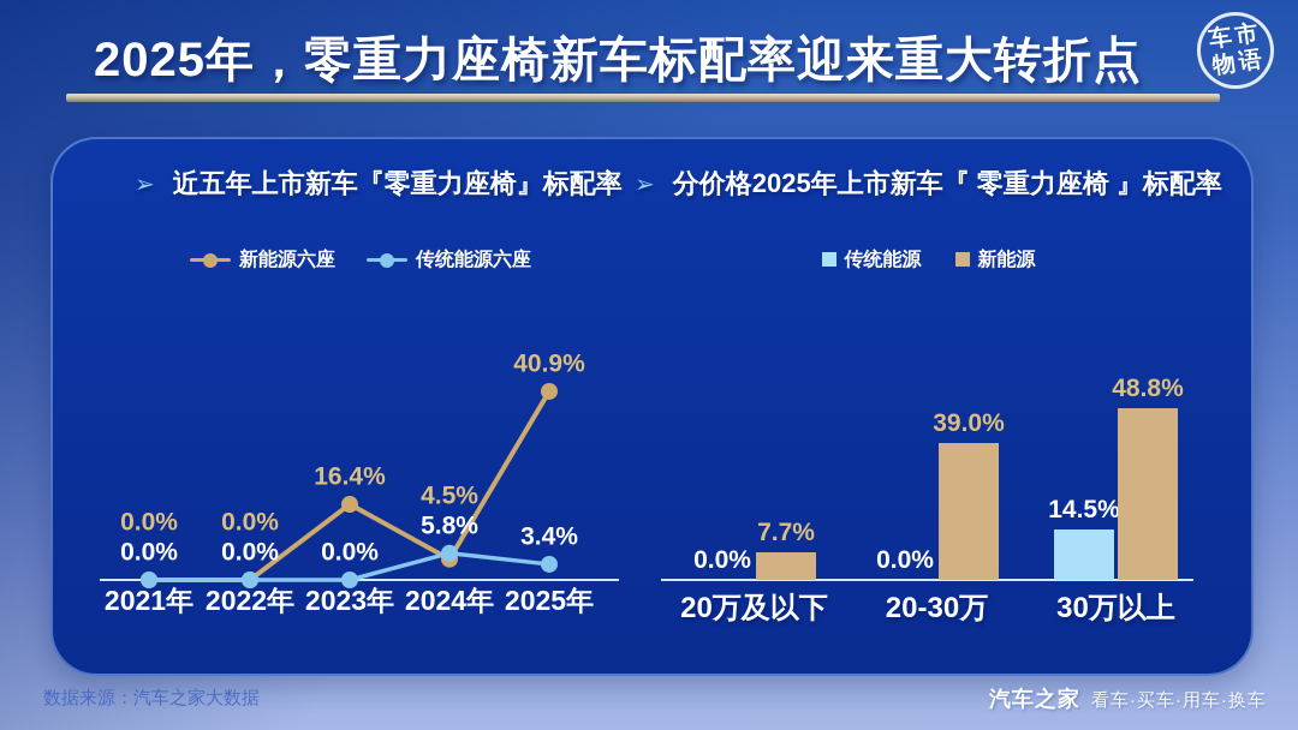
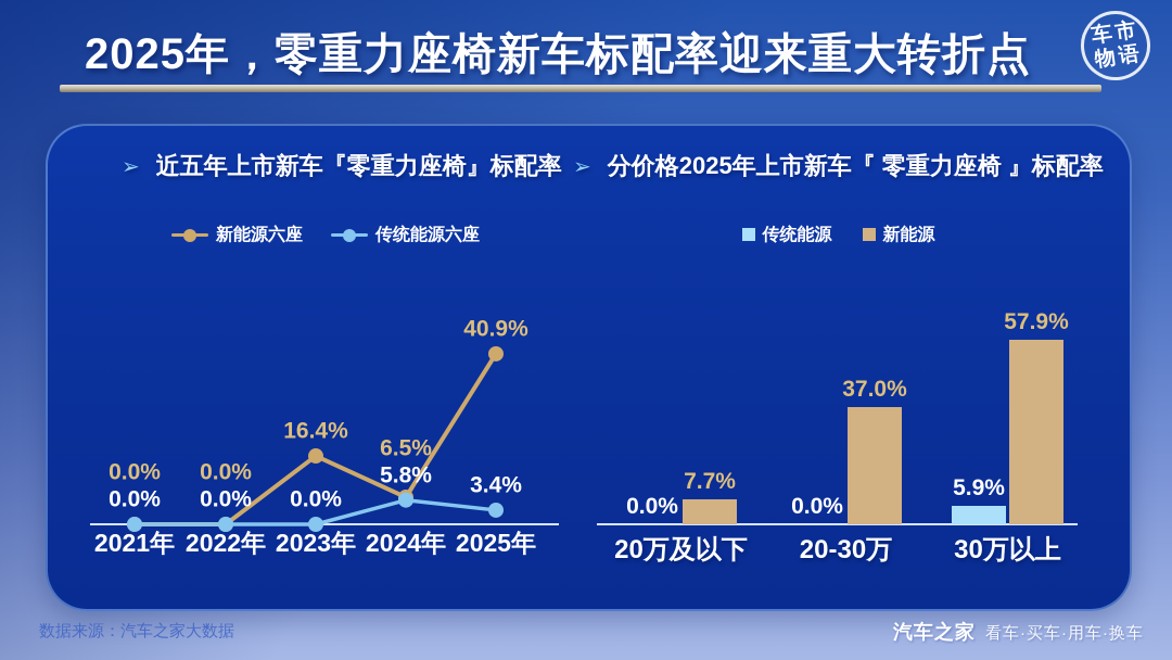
近五年上市新车『零重力座椅』标配率/新能源六座/2024年: 4.5% -> 6.5%
分价格2025年上市新车『 零重力座椅 』标配率/新能源/20-30万: 39.0% -> 37.0%
分价格2025年上市新车『 零重力座椅 』标配率/传统能源/30万以上: 14.5% -> 5.9%
分价格2025年上市新车『 零重力座椅 』标配率/新能源/30万以上: 48.8% -> 57.9%
